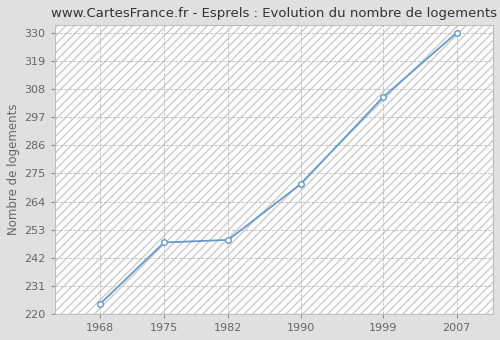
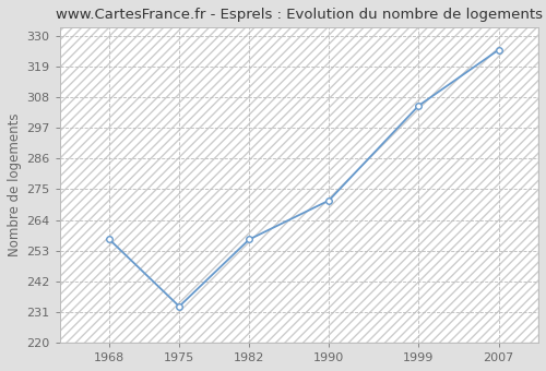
1968: 224 -> 257
1975: 248 -> 233
1982: 249 -> 257
2007: 330 -> 325
